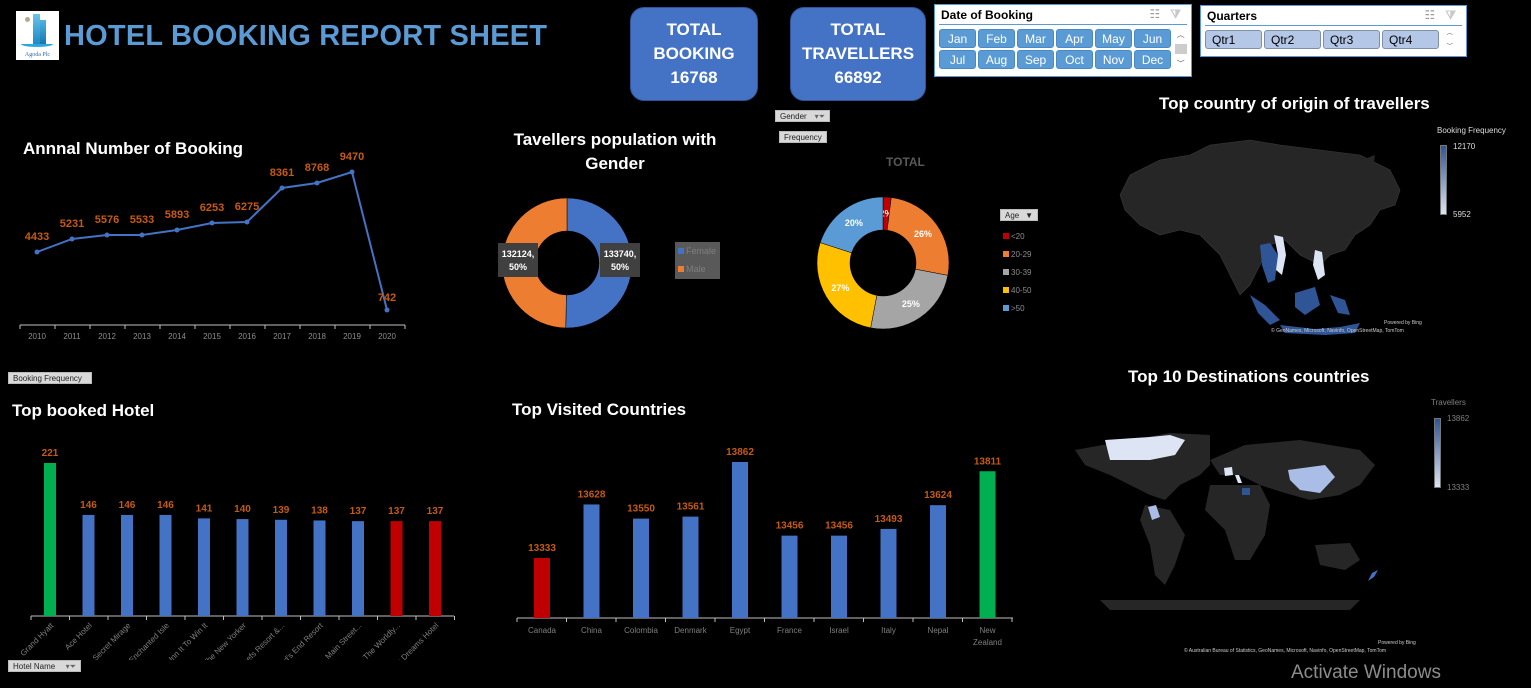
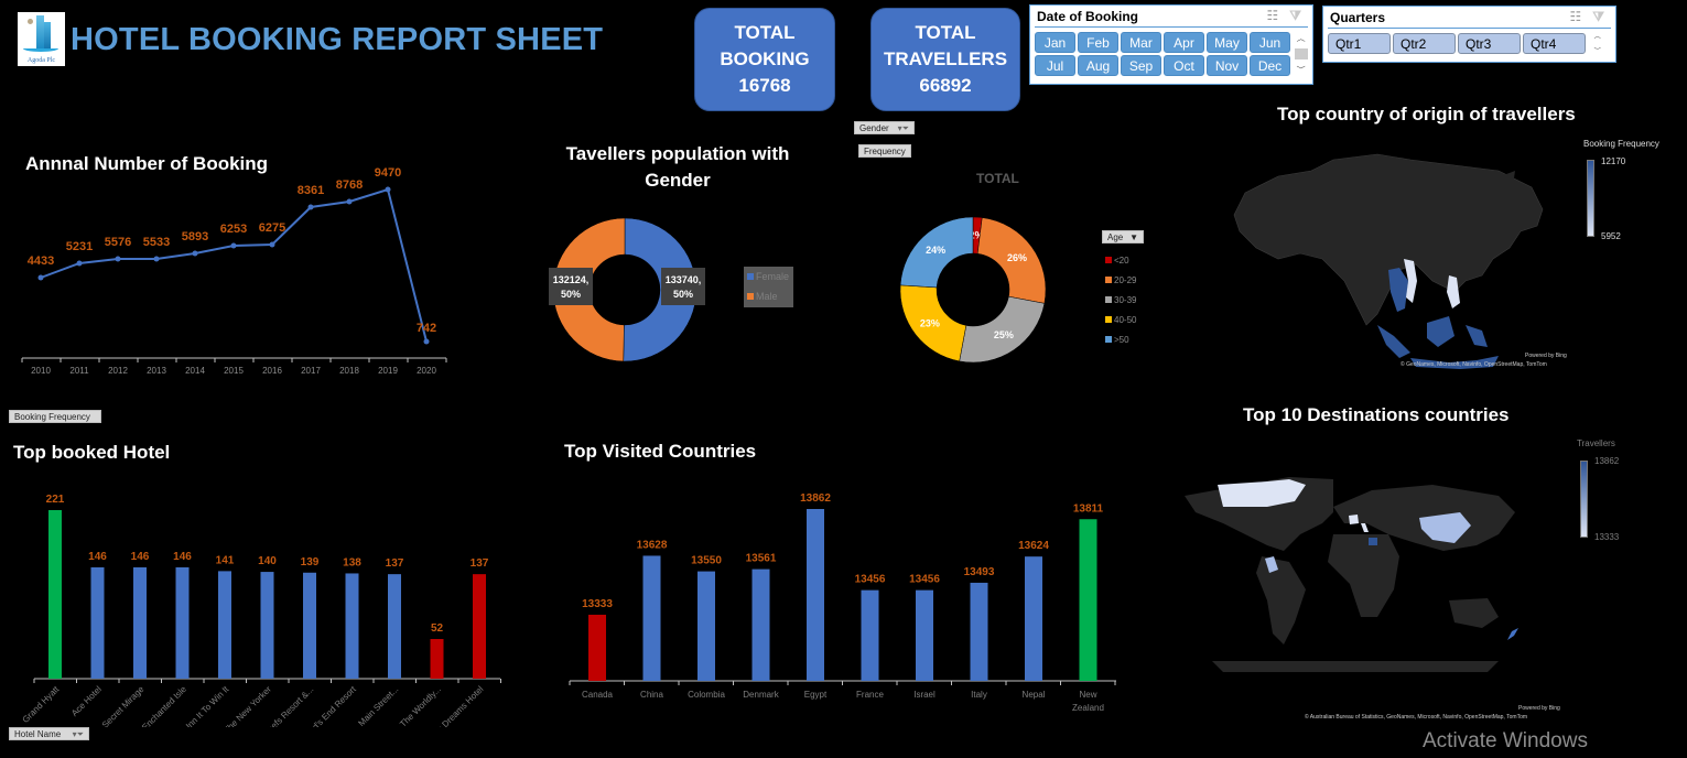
TOTAL/40-50: 27% -> 23%
TOTAL/>50: 20% -> 24%
Top booked Hotel/The Worldly...: 137 -> 52
